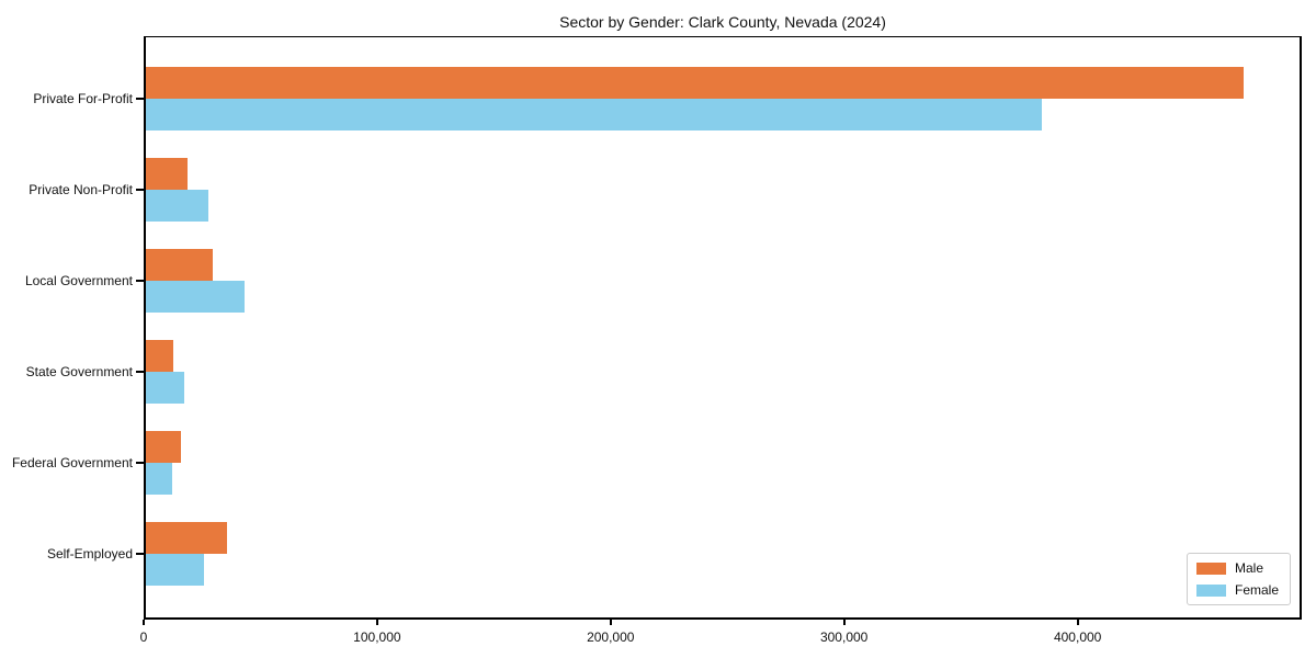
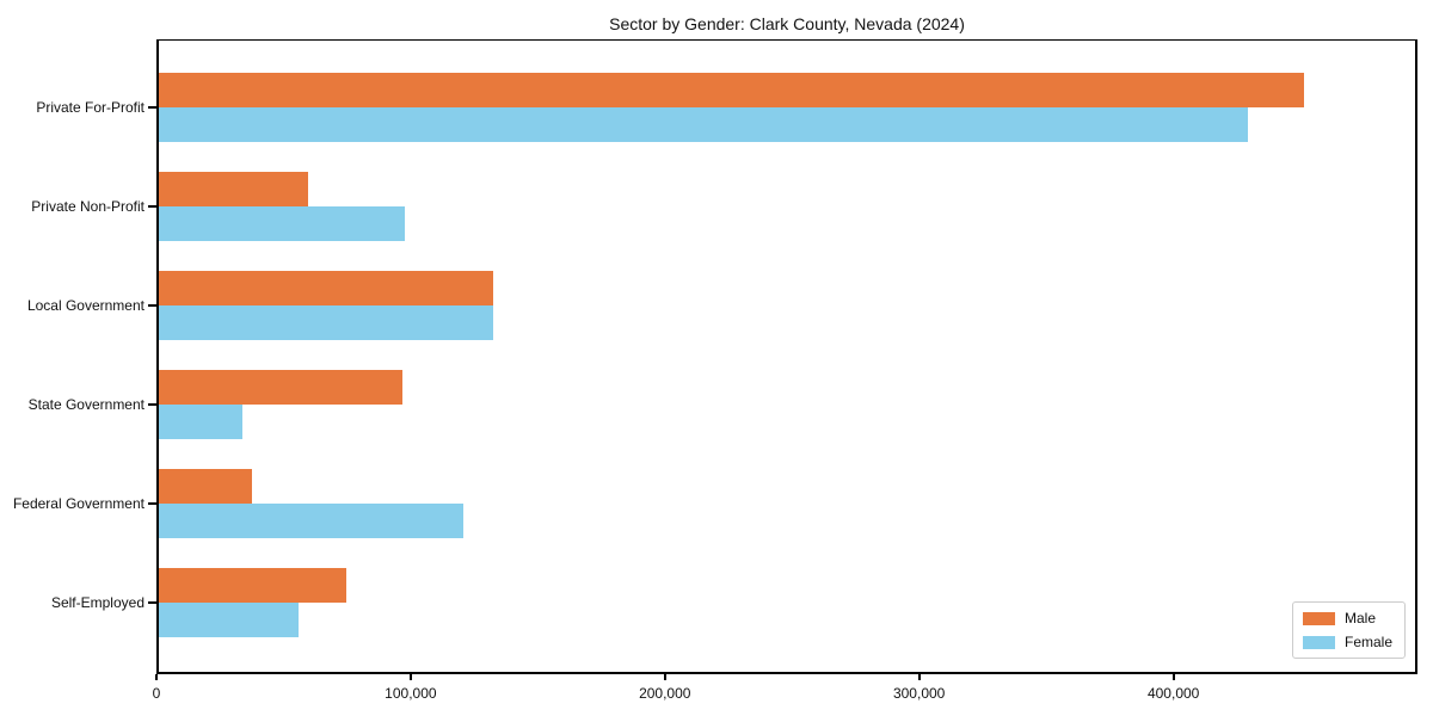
Male/Private For-Profit: 472000 -> 452000
Female/Private For-Profit: 385000 -> 430000
Male/Private Non-Profit: 18000 -> 59000
Female/Private Non-Profit: 27000 -> 97000
Male/Local Government: 29000 -> 132000
Female/Local Government: 42000 -> 132000
Male/State Government: 12000 -> 96000
Female/State Government: 16000 -> 33000
Male/Federal Government: 15000 -> 37000
Female/Federal Government: 11000 -> 120000
Male/Self-Employed: 35000 -> 74000
Female/Self-Employed: 25000 -> 55000
